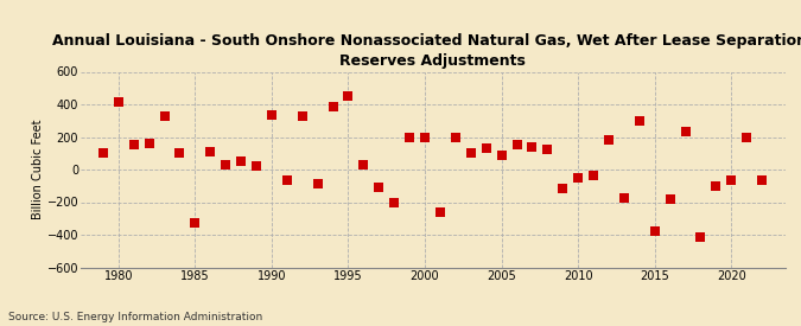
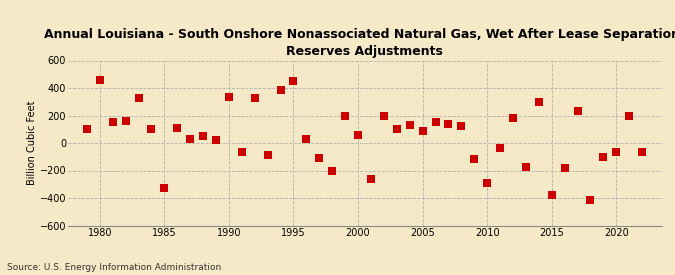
1980: 420 -> 460
2000: 200 -> 60
2010: -50 -> -290
